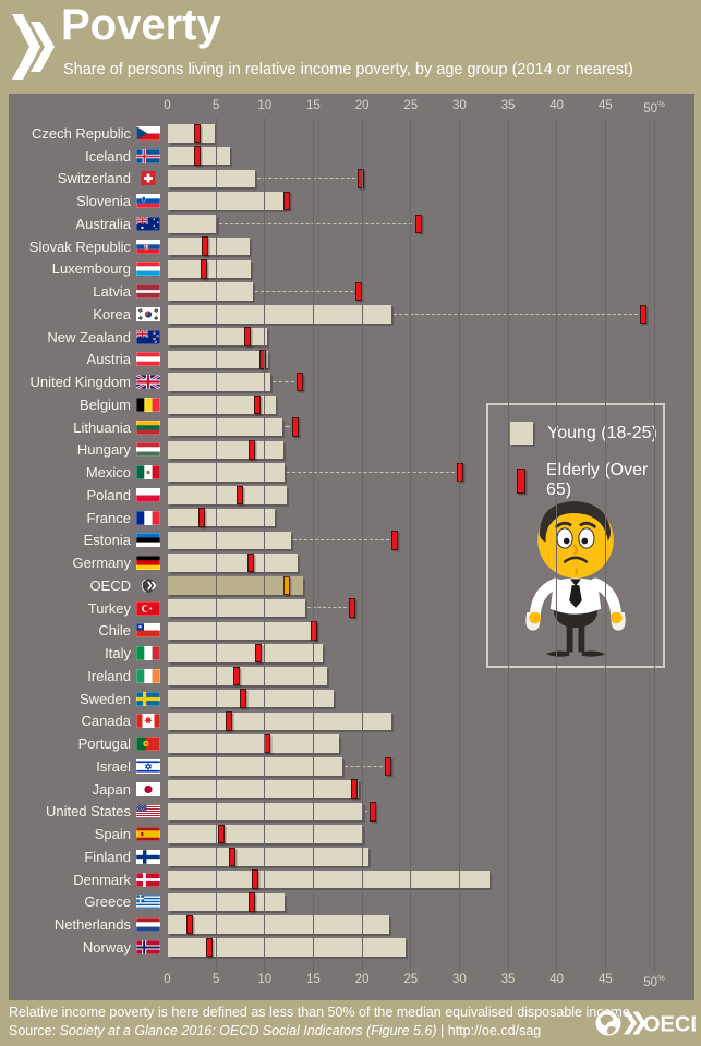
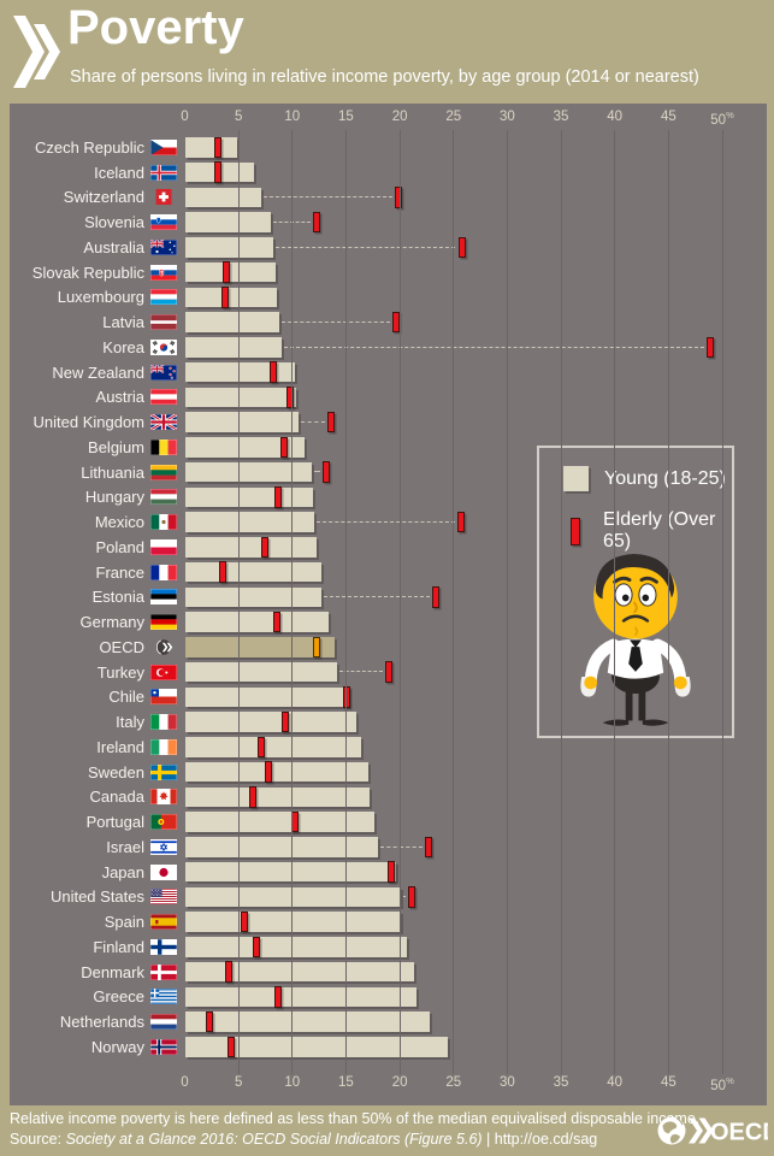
Young (18-25)/Switzerland: 9 -> 7
Young (18-25)/Slovenia: 12 -> 8
Young (18-25)/Australia: 5 -> 8
Young (18-25)/Korea: 23 -> 9
Elderly (Over 65)/Mexico: 30 -> 26
Young (18-25)/France: 11 -> 13
Young (18-25)/Canada: 23 -> 17
Young (18-25)/Denmark: 33 -> 21
Elderly (Over 65)/Denmark: 9 -> 4
Young (18-25)/Greece: 12 -> 22
